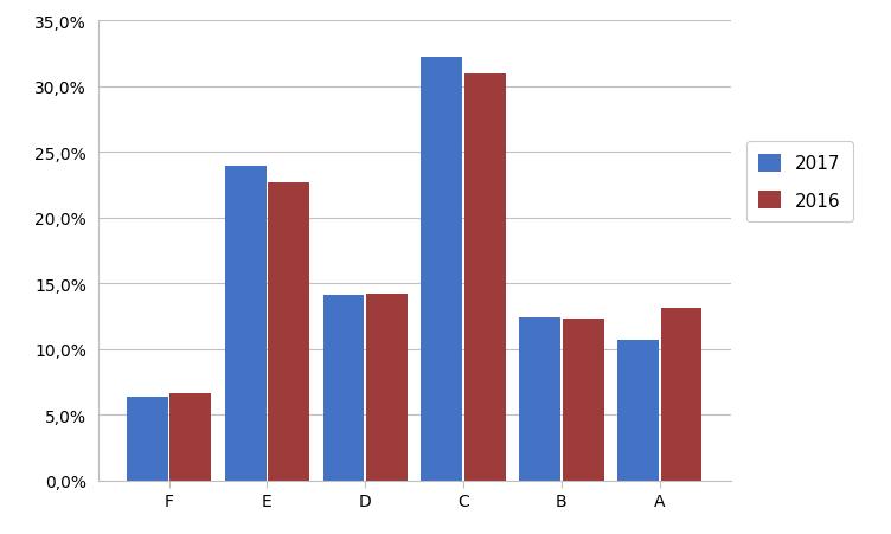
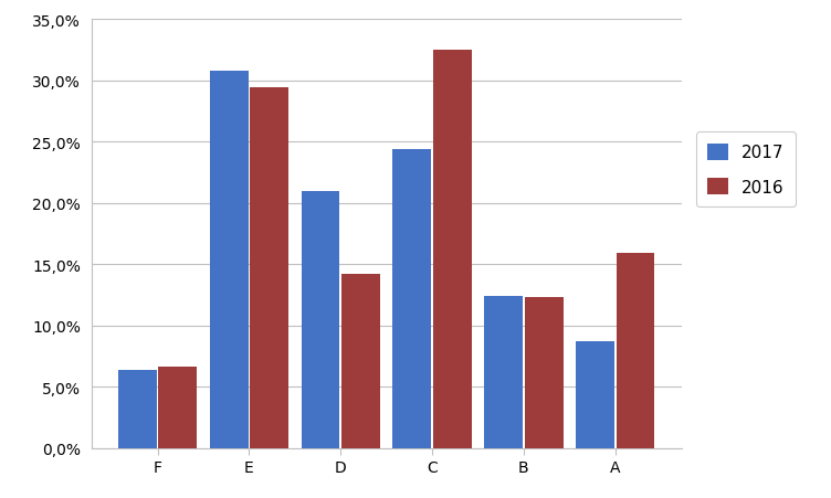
2017/E: 23,9% -> 30,8%
2016/E: 22,7% -> 29,4%
2017/D: 14,1% -> 21,0%
2017/C: 32,2% -> 24,4%
2016/C: 31,0% -> 32,5%
2017/A: 10,7% -> 8,7%
2016/A: 13,1% -> 15,9%
